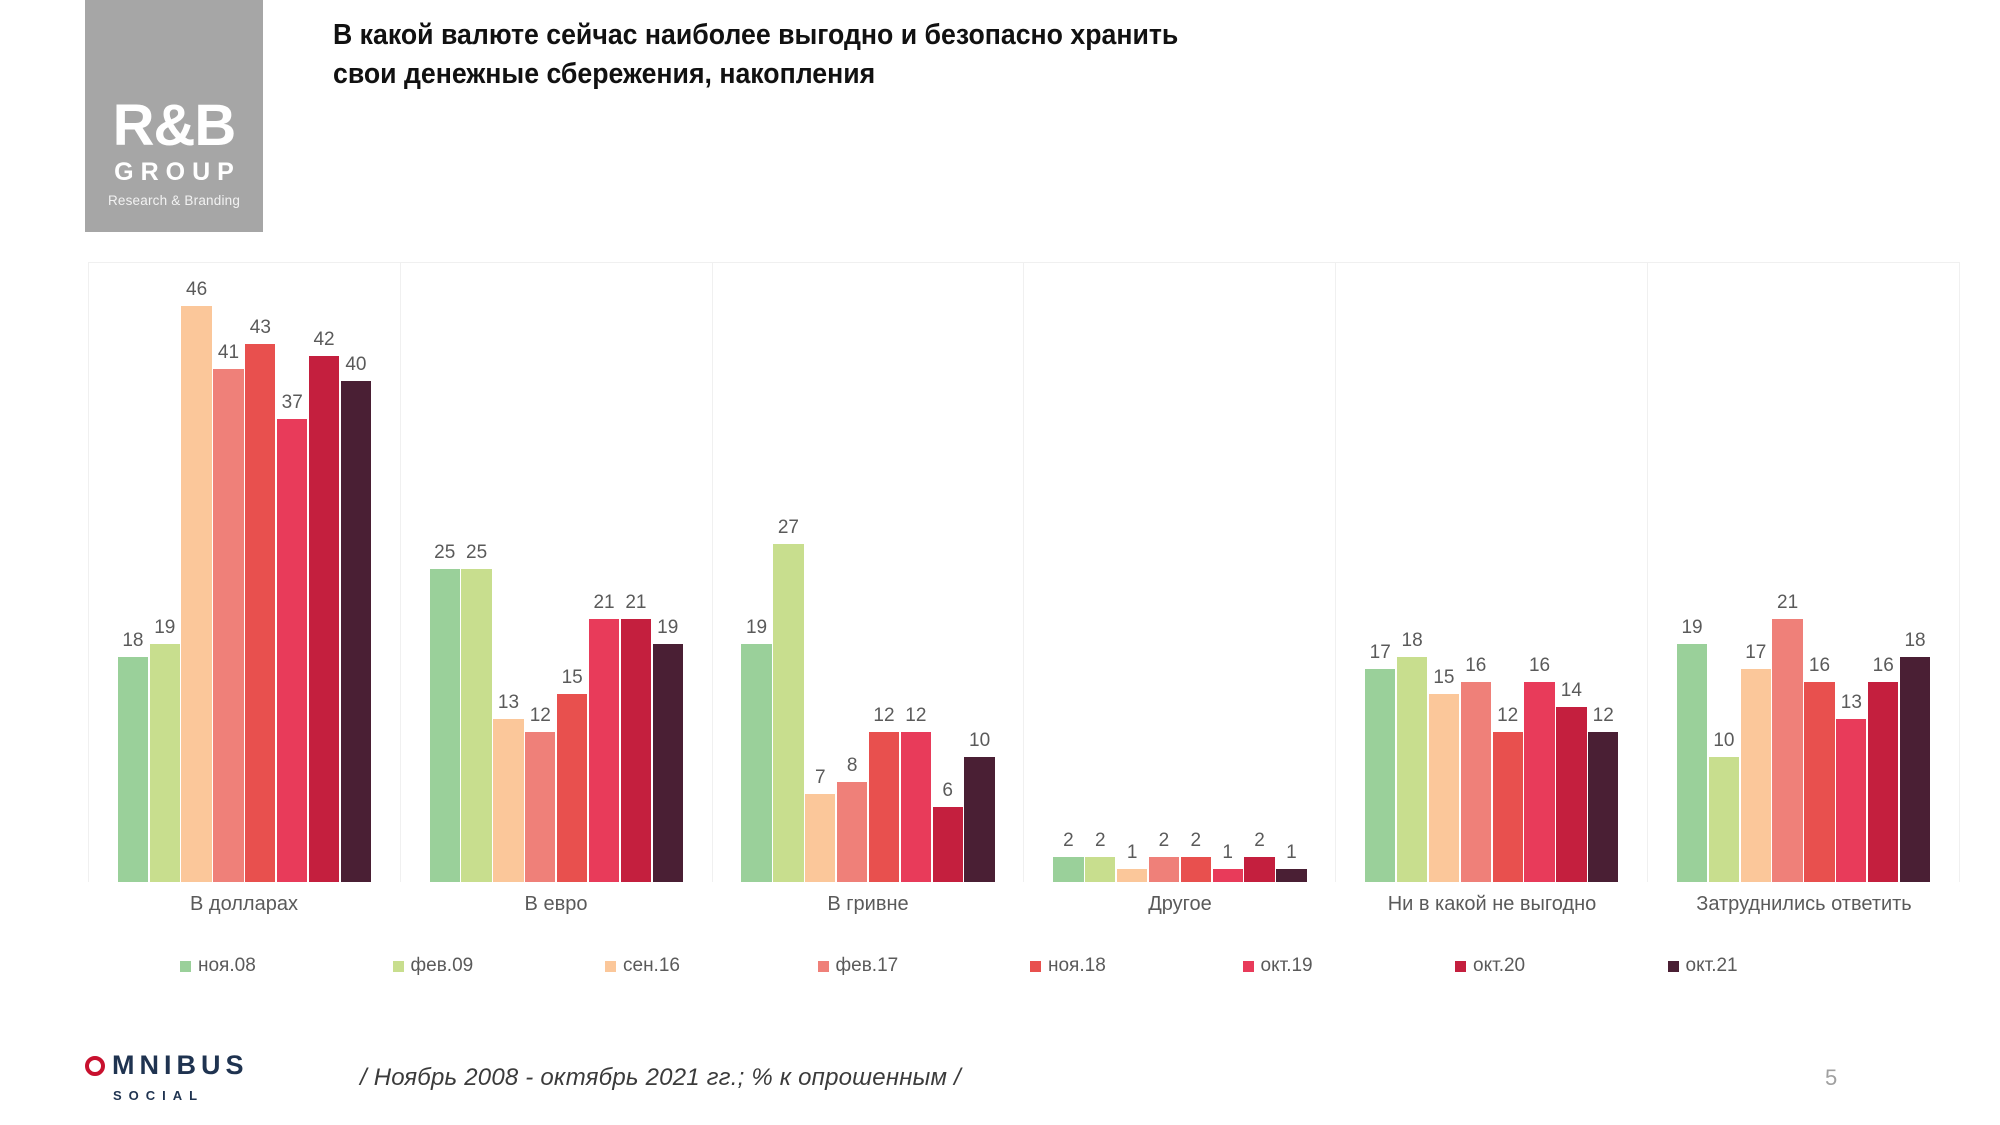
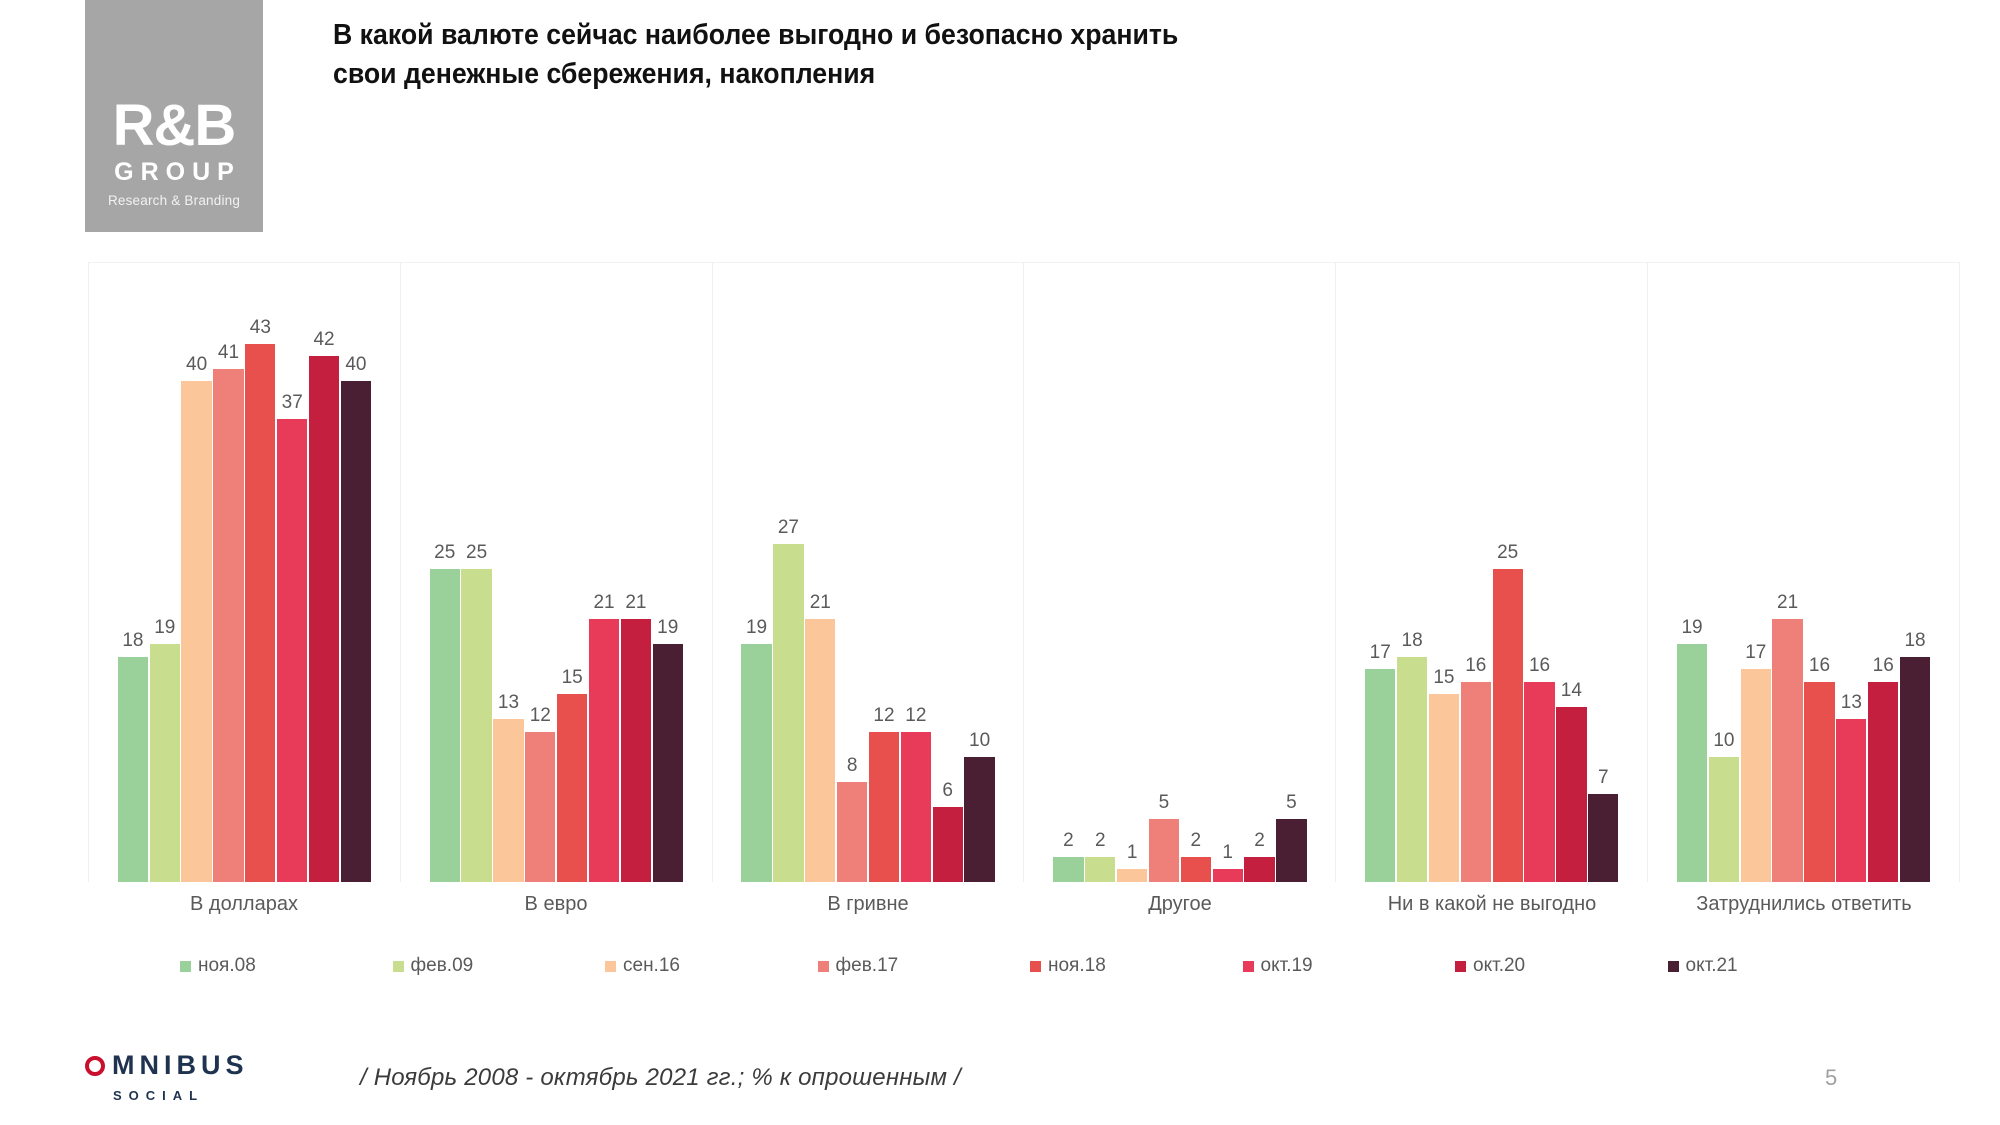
сен.16/В долларах: 46 -> 40
сен.16/В гривне: 7 -> 21
фев.17/Другое: 2 -> 5
окт.21/Другое: 1 -> 5
ноя.18/Ни в какой не выгодно: 12 -> 25
окт.21/Ни в какой не выгодно: 12 -> 7
